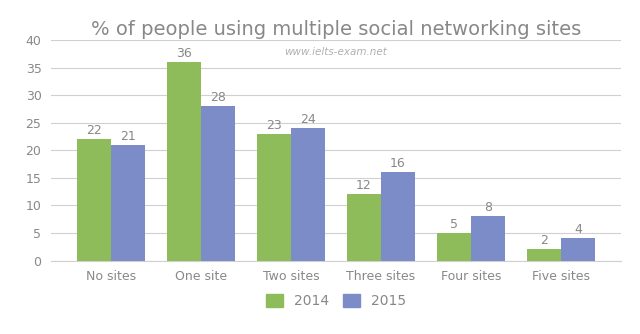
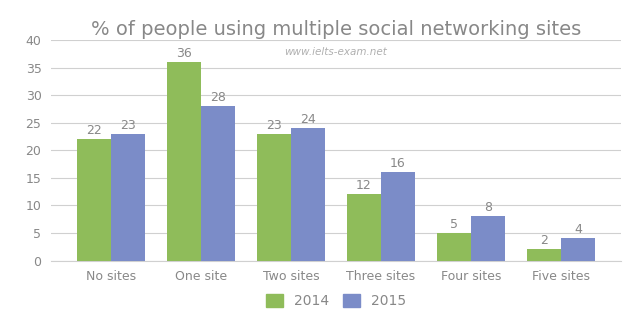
2015/No sites: 21 -> 23
